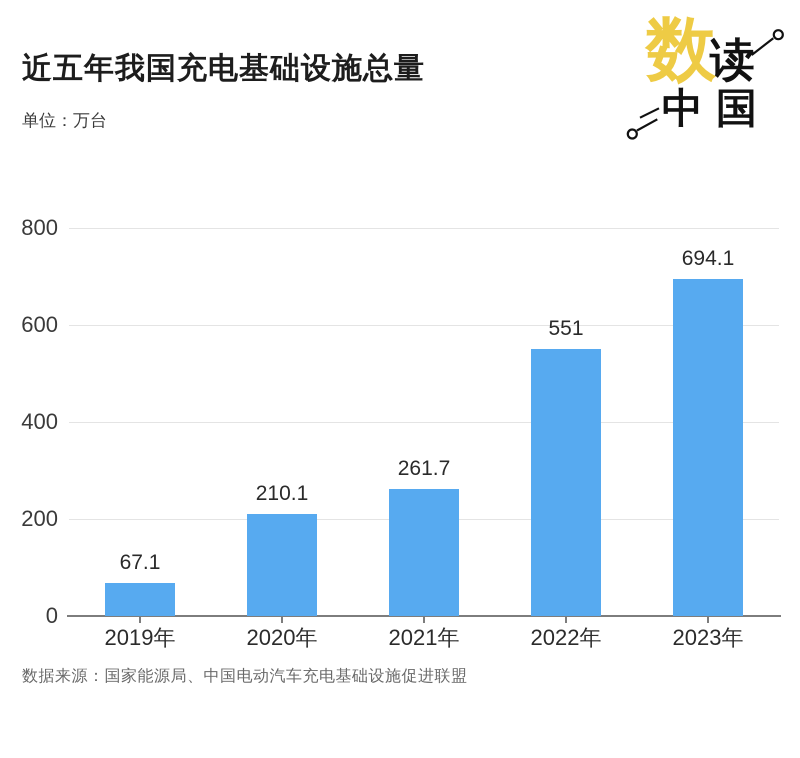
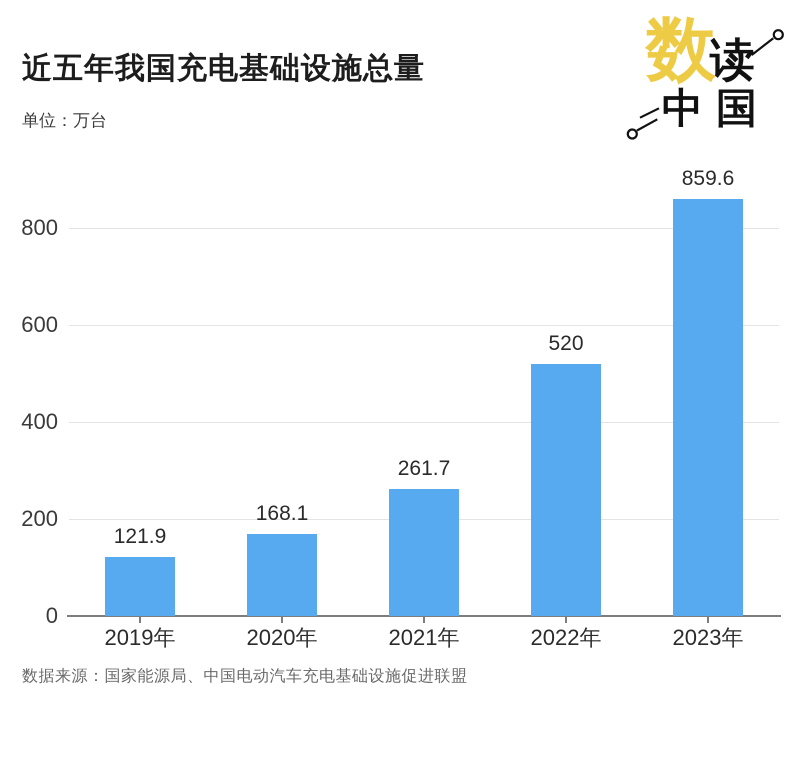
2019年: 67.1 -> 121.9
2020年: 210.1 -> 168.1
2022年: 551 -> 520
2023年: 694.1 -> 859.6
